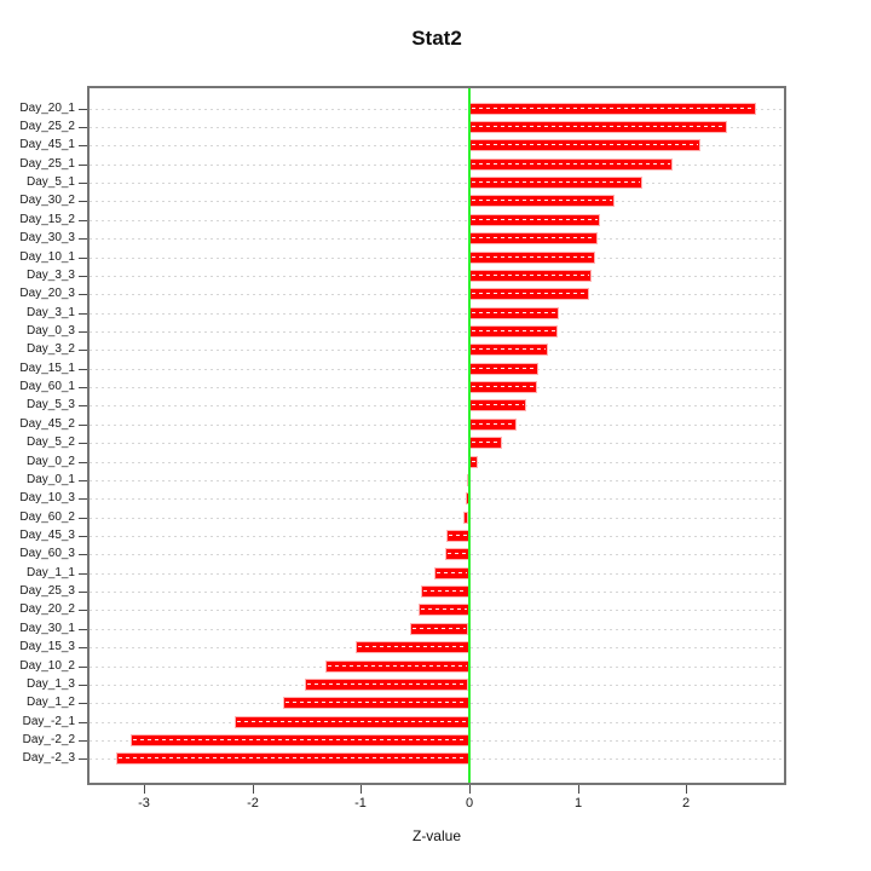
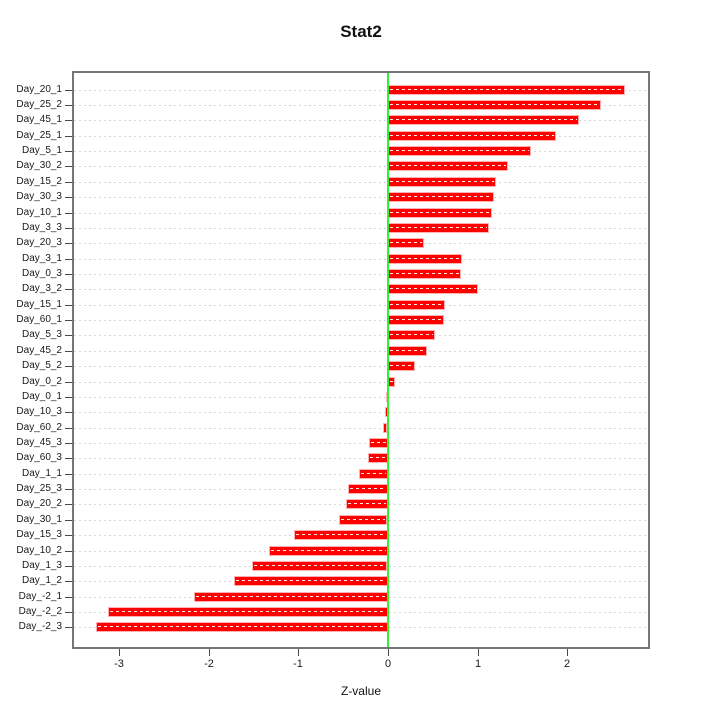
Day_20_3: 1.1 -> 0.4
Day_3_2: 0.7 -> 1.0
